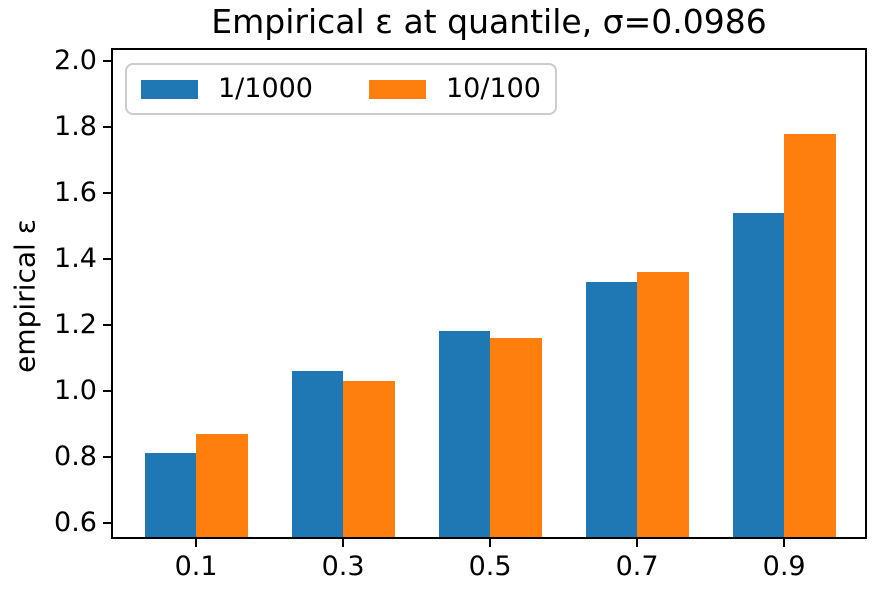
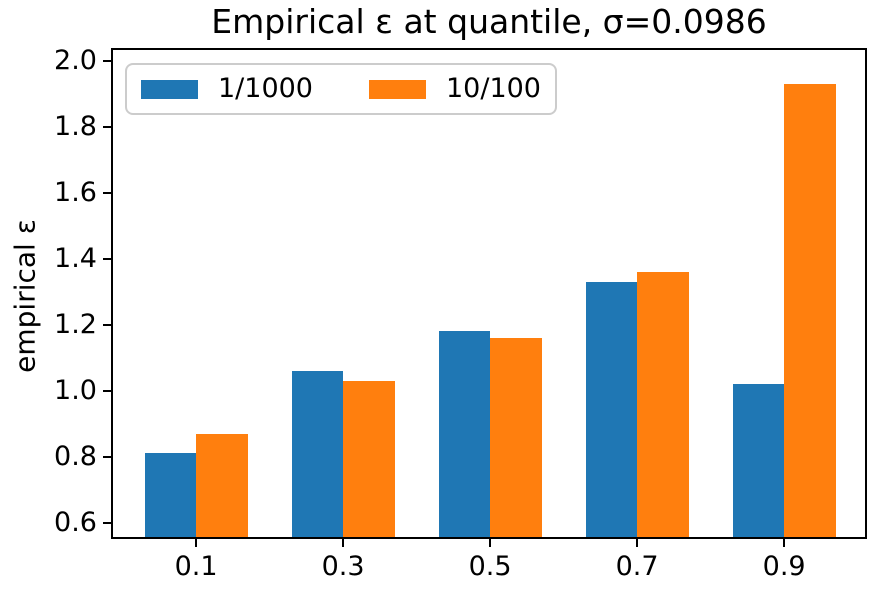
1/1000/0.9: 1.54 -> 1.02
10/100/0.9: 1.78 -> 1.93
